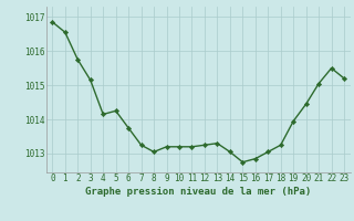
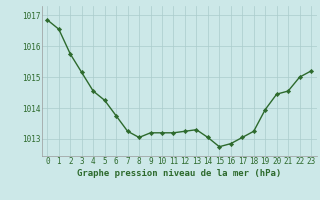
4: 1014.15 -> 1014.55
21: 1015.05 -> 1014.55
22: 1015.50 -> 1015.00
